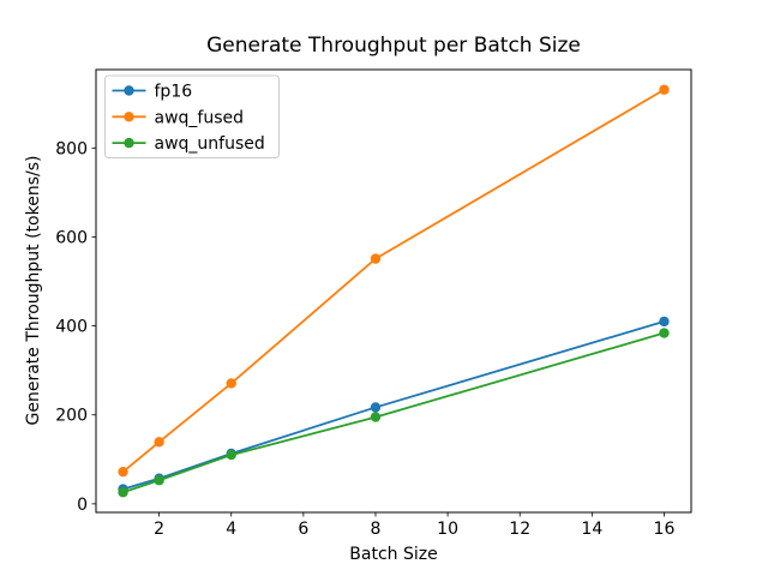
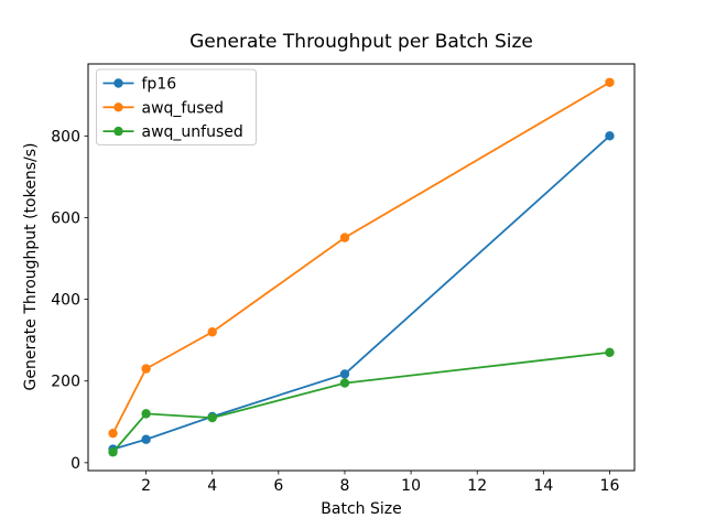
awq_fused/2: 140 -> 230
awq_unfused/2: 50 -> 120
awq_fused/4: 270 -> 320
fp16/16: 410 -> 800
awq_unfused/16: 380 -> 270
